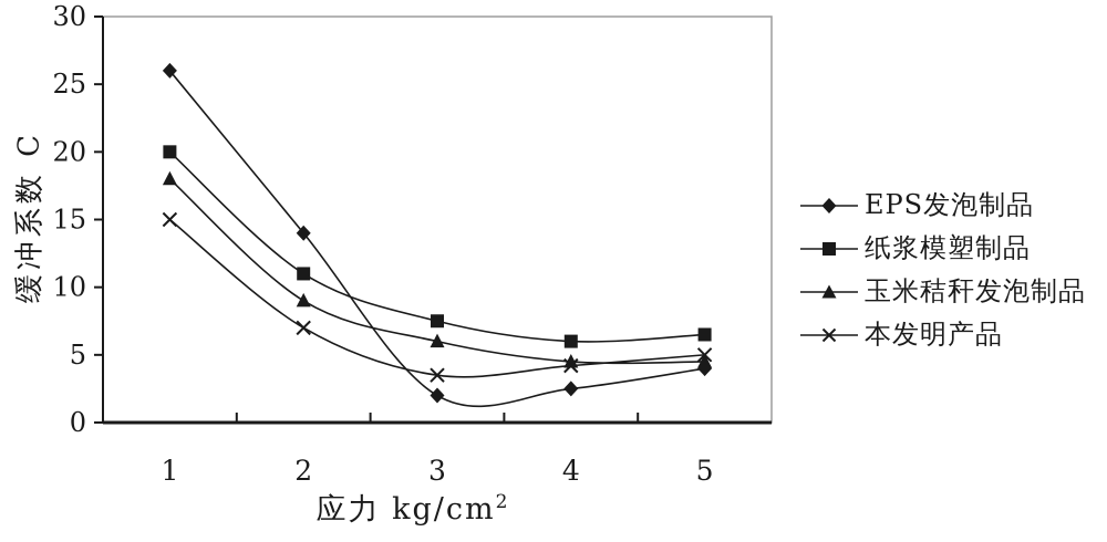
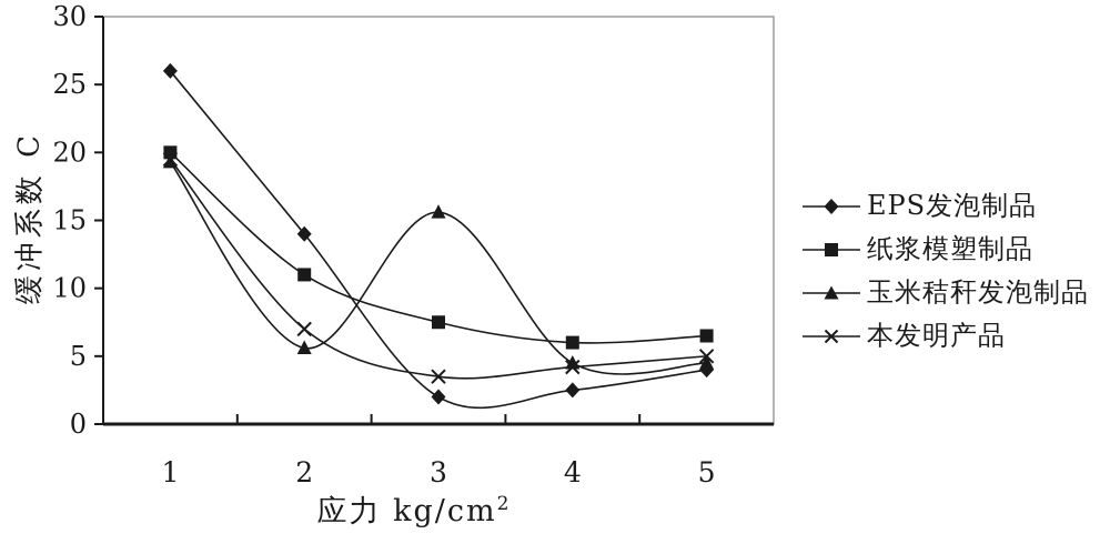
玉米秸秆发泡制品/1: 18.0 -> 19.3
本发明产品/1: 15.0 -> 19.5
玉米秸秆发泡制品/2: 9.0 -> 5.6
玉米秸秆发泡制品/3: 6.0 -> 15.6
